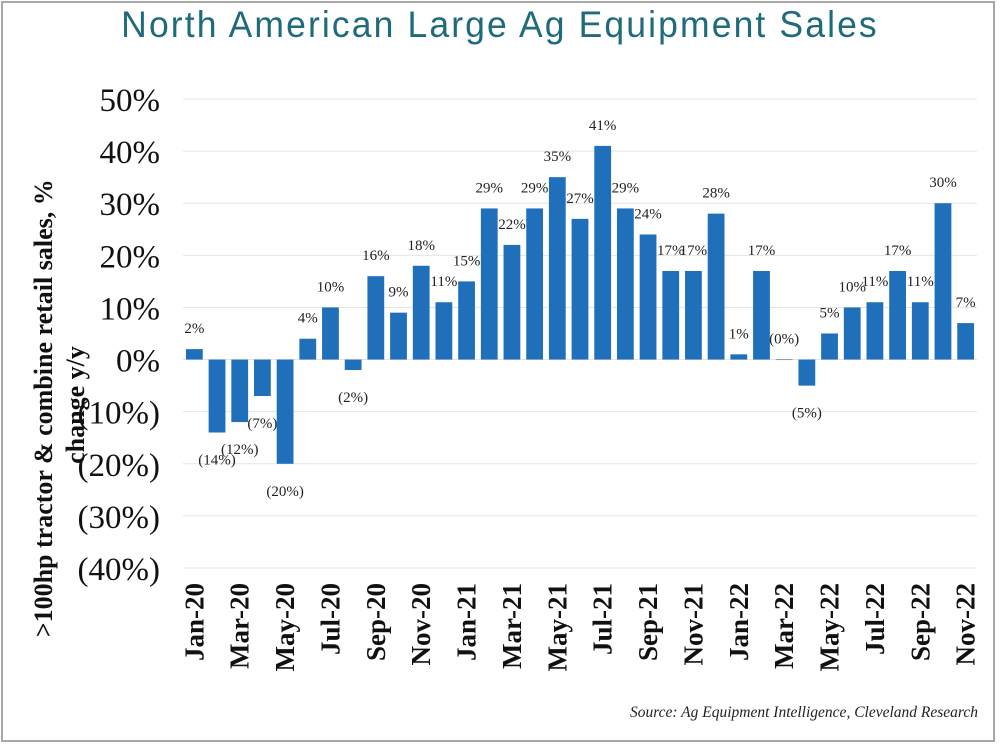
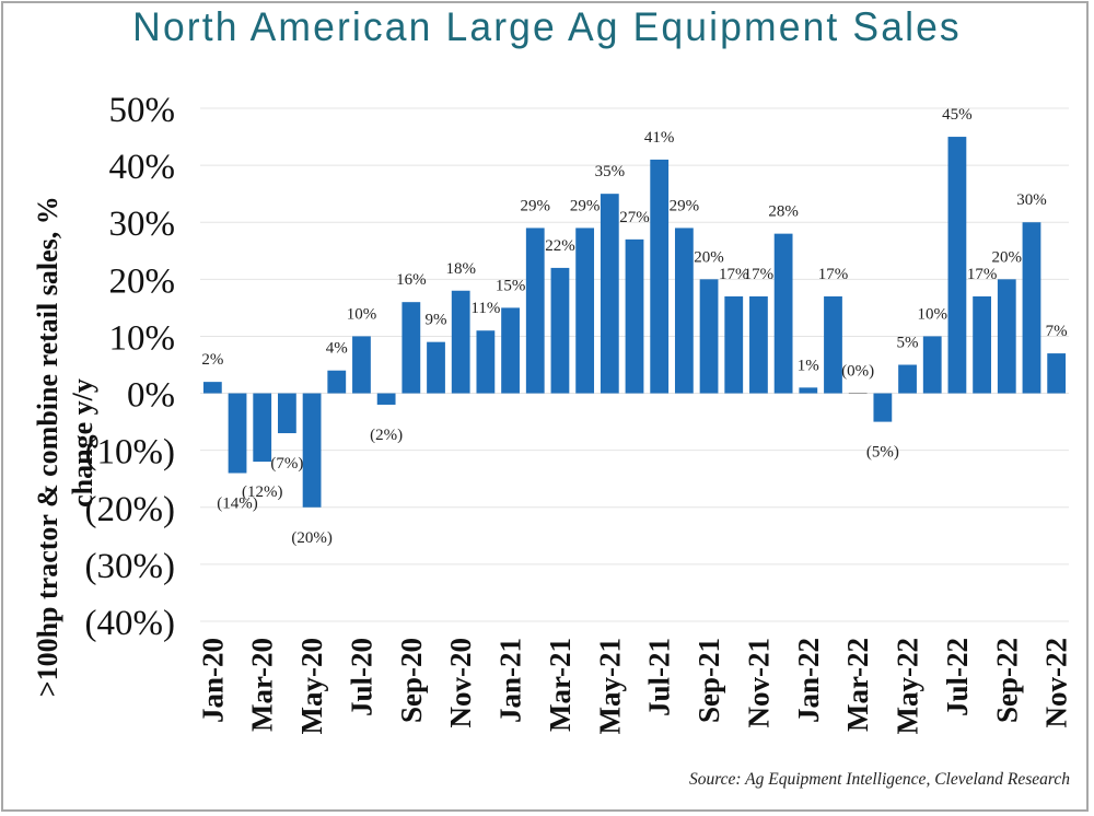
Sep-21: 24% -> 20%
Jul-22: 11% -> 45%
Sep-22: 11% -> 20%
